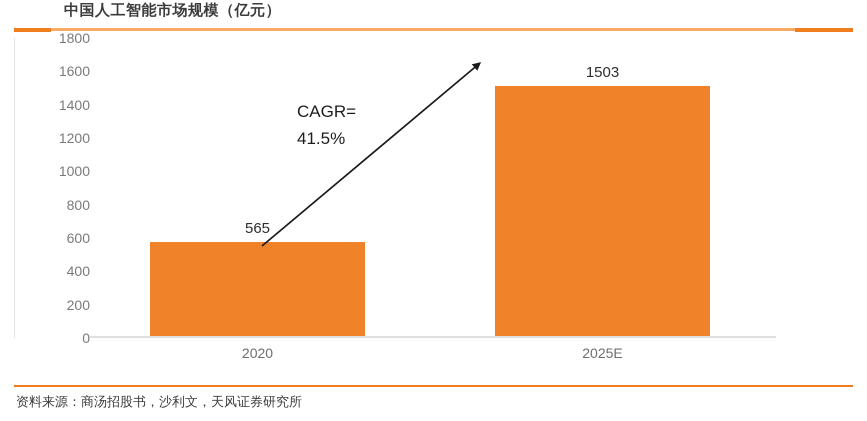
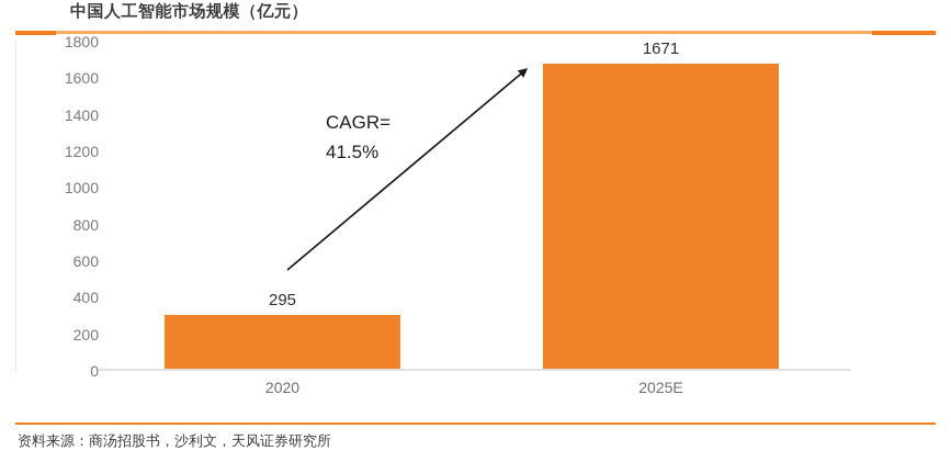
2020: 565 -> 295
2025E: 1503 -> 1671
